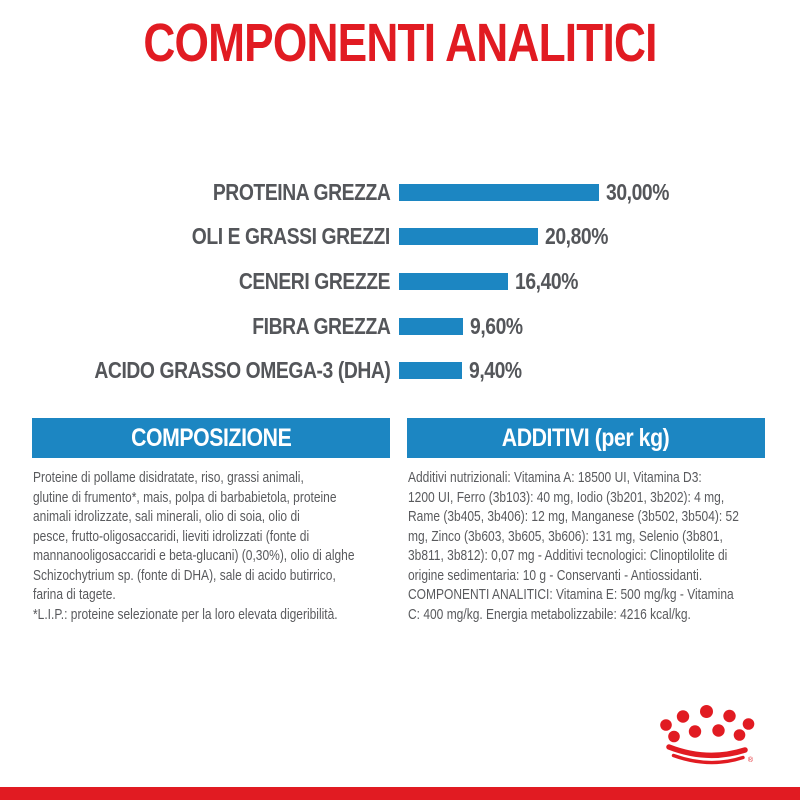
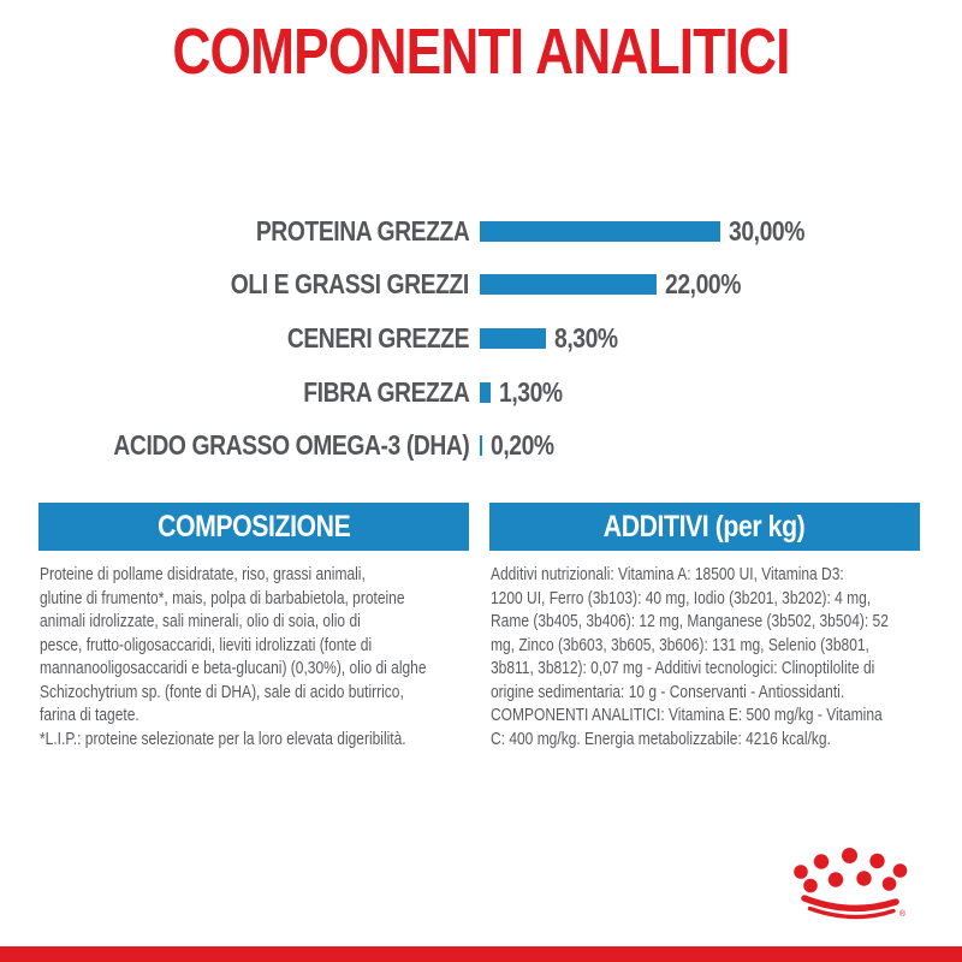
OLI E GRASSI GREZZI: 20,80% -> 22,00%
CENERI GREZZE: 16,40% -> 8,30%
FIBRA GREZZA: 9,60% -> 1,30%
ACIDO GRASSO OMEGA-3 (DHA): 9,40% -> 0,20%
